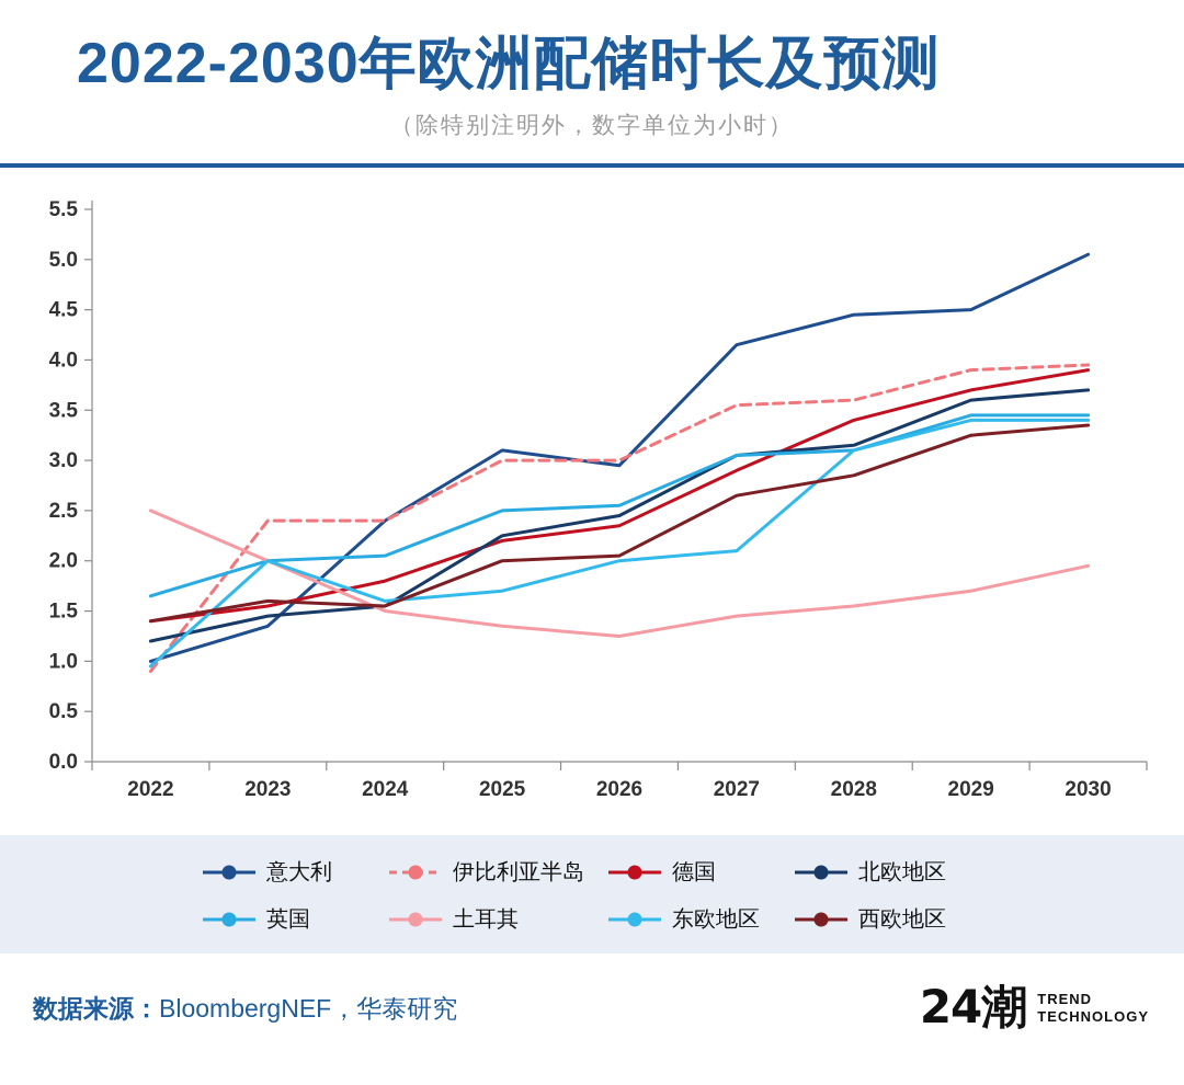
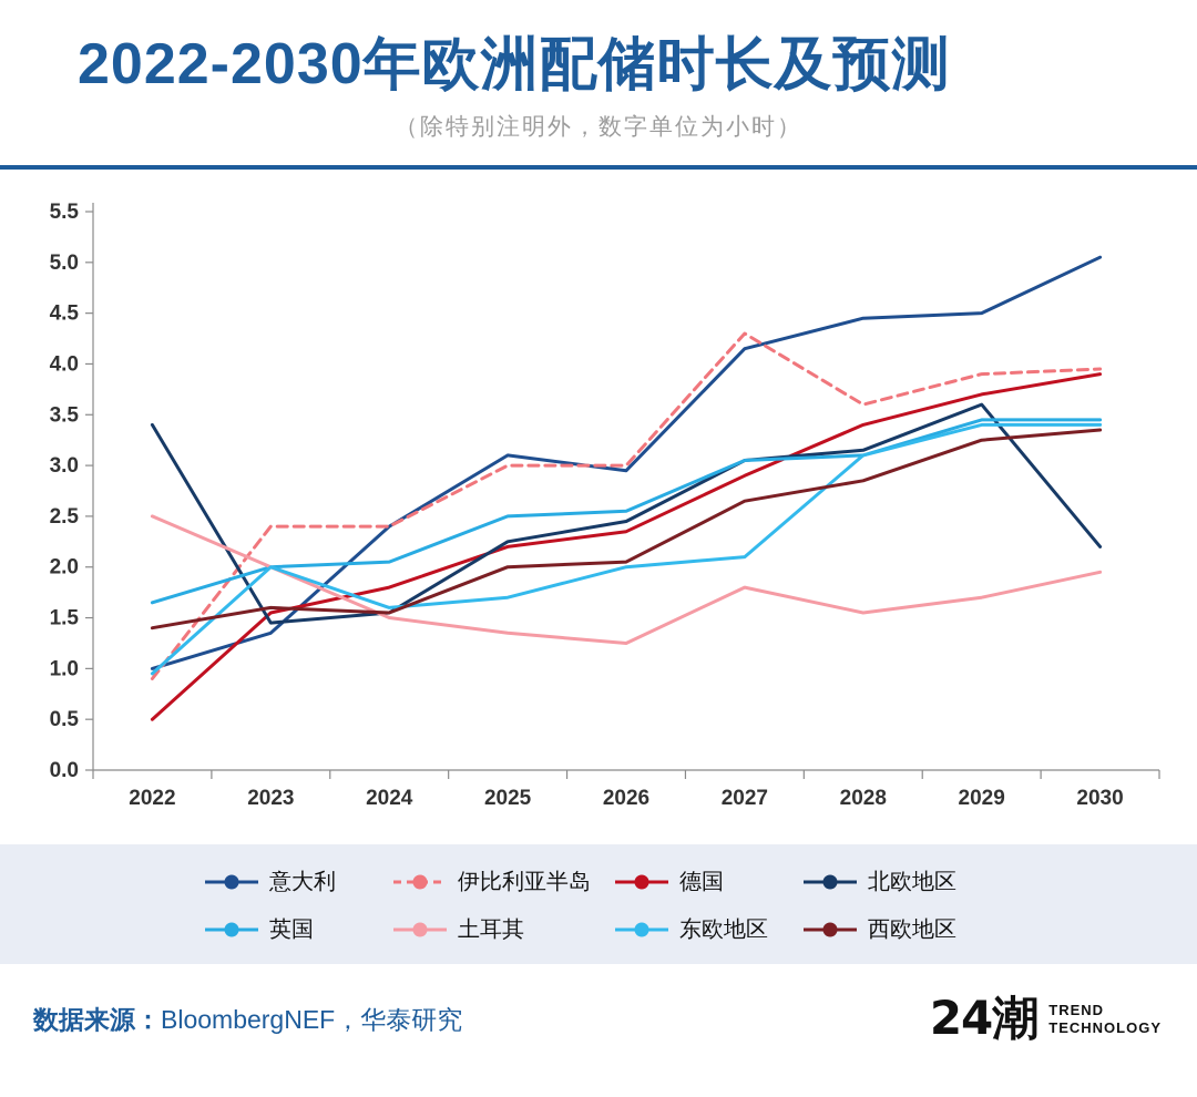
德国/2022: 1.4 -> 0.5
北欧地区/2022: 1.2 -> 3.4
伊比利亚半岛/2027: 3.5 -> 4.3
土耳其/2027: 1.4 -> 1.8
北欧地区/2030: 3.7 -> 2.2
